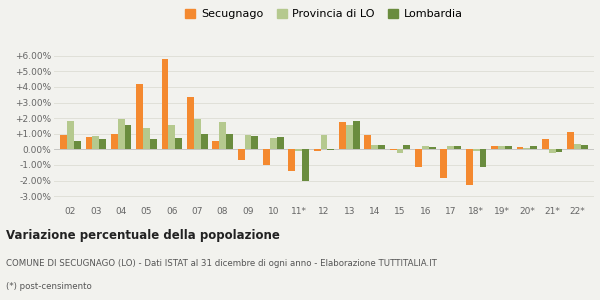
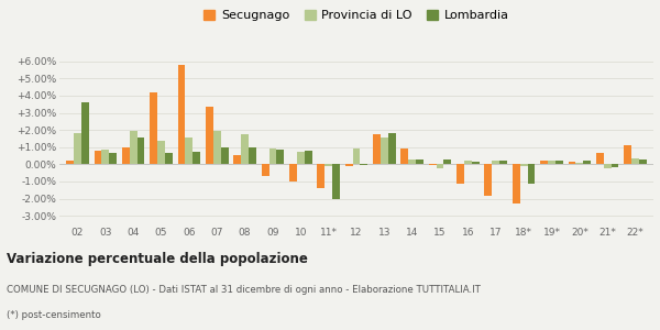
Secugnago/02: 0.9% -> 0.2%
Lombardia/02: 0.6% -> 3.6%
